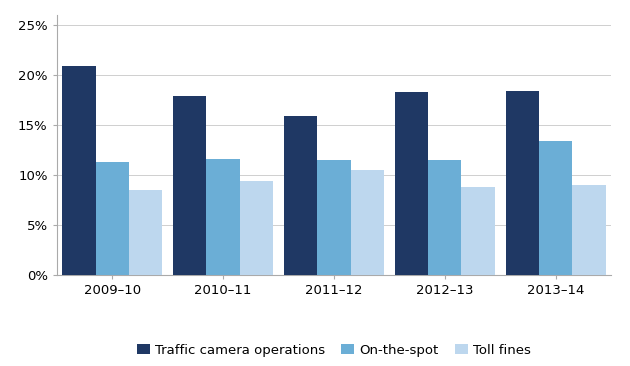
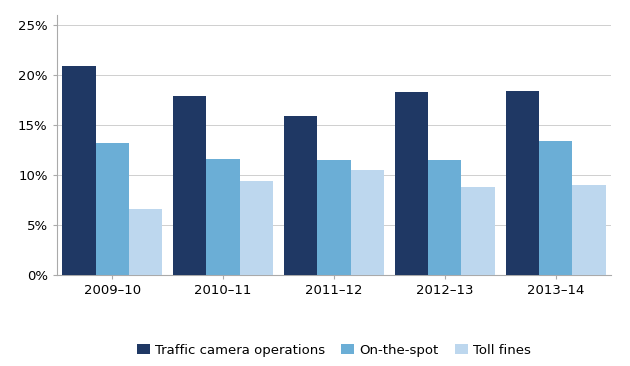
On-the-spot/2009–10: 11.3% -> 13.2%
Toll fines/2009–10: 8.5% -> 6.6%
